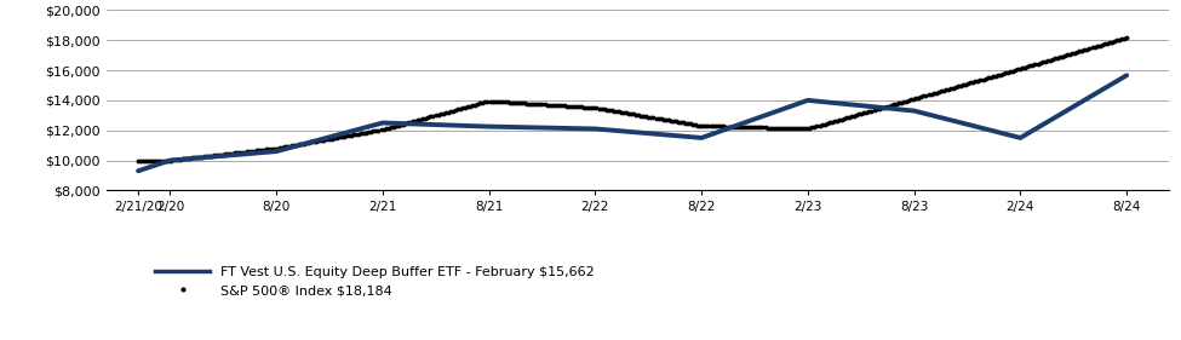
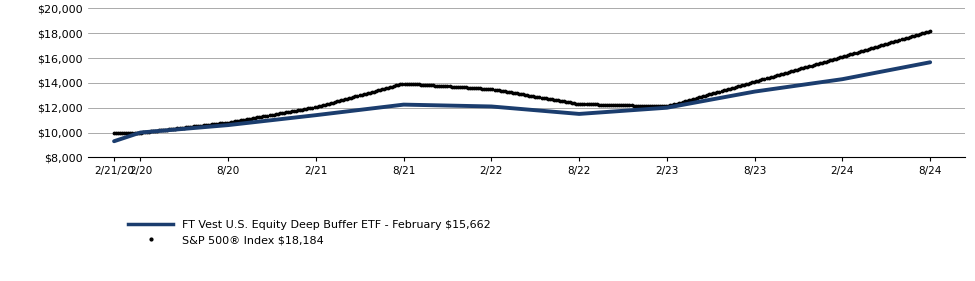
FT Vest U.S. Equity Deep Buffer ETF - February $15,662/2/21: $12,500 -> $11,400
FT Vest U.S. Equity Deep Buffer ETF - February $15,662/2/23: $14,000 -> $12,000
FT Vest U.S. Equity Deep Buffer ETF - February $15,662/2/24: $11,500 -> $14,300
